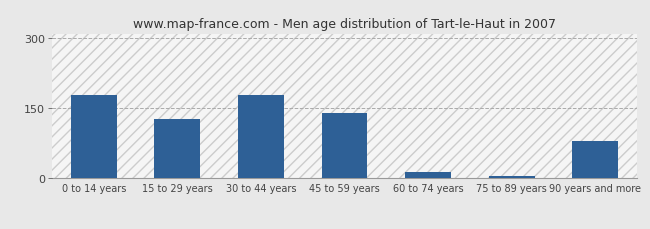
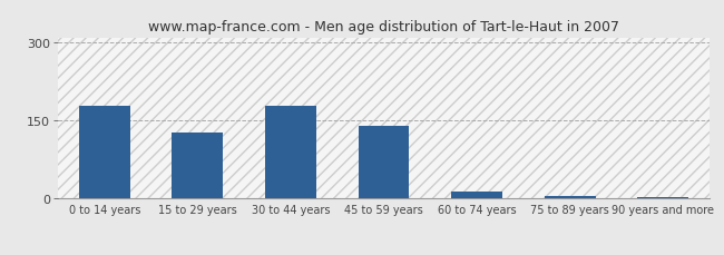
90 years and more: 80 -> 2
